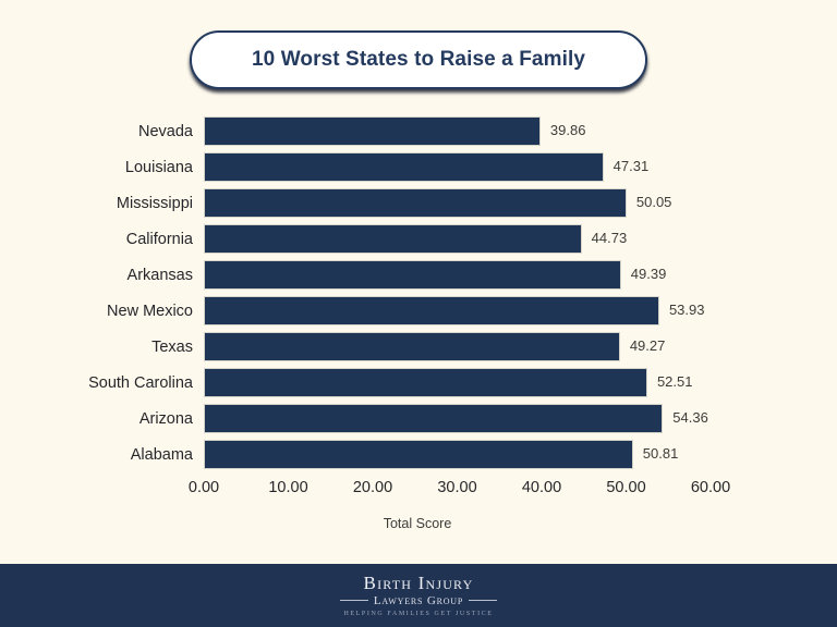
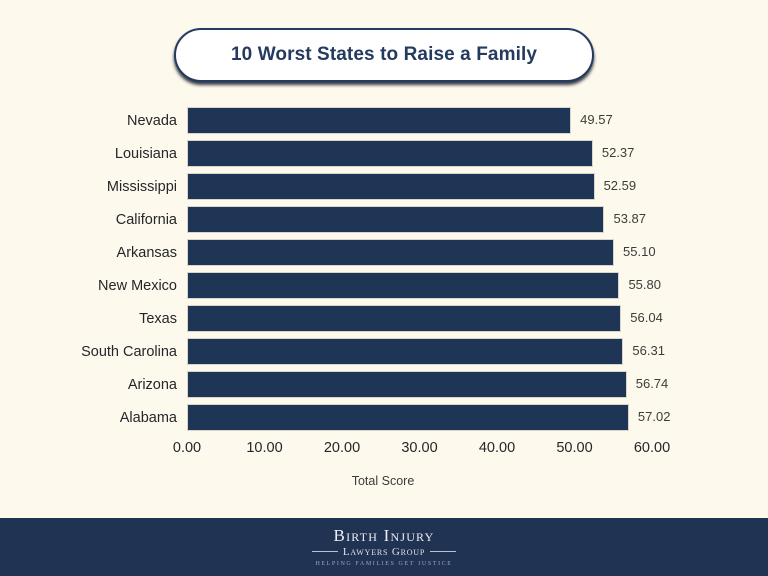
Nevada: 39.86 -> 49.57
Louisiana: 47.31 -> 52.37
Mississippi: 50.05 -> 52.59
California: 44.73 -> 53.87
Arkansas: 49.39 -> 55.10
New Mexico: 53.93 -> 55.80
Texas: 49.27 -> 56.04
South Carolina: 52.51 -> 56.31
Arizona: 54.36 -> 56.74
Alabama: 50.81 -> 57.02
